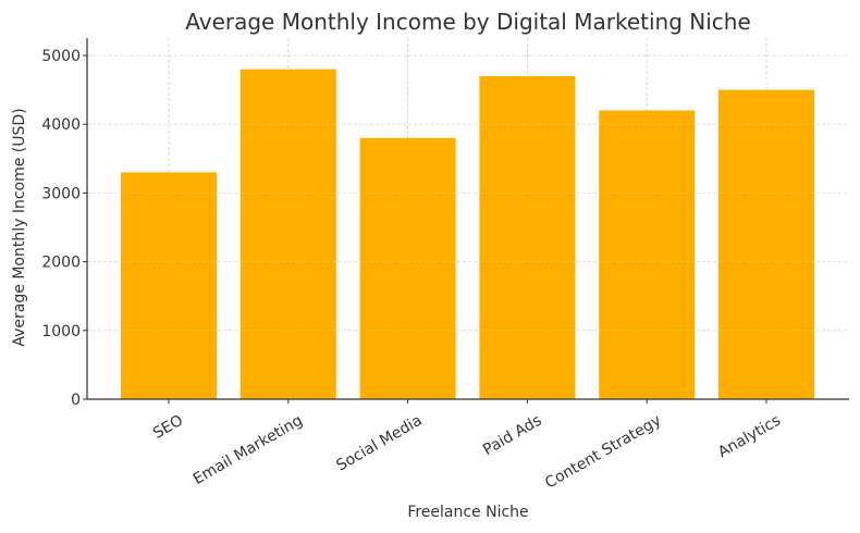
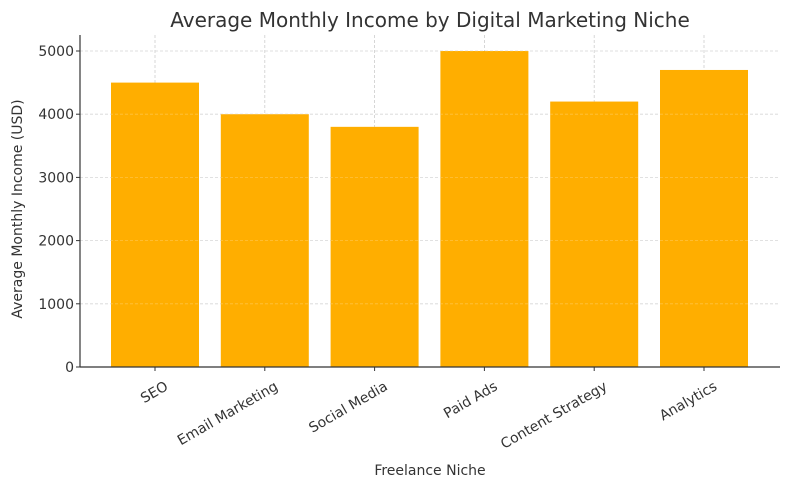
SEO: 3300 -> 4500
Email Marketing: 4800 -> 4000
Paid Ads: 4700 -> 5000
Analytics: 4500 -> 4700
